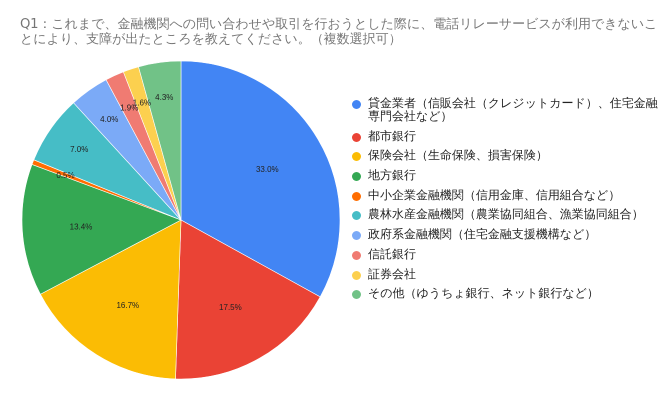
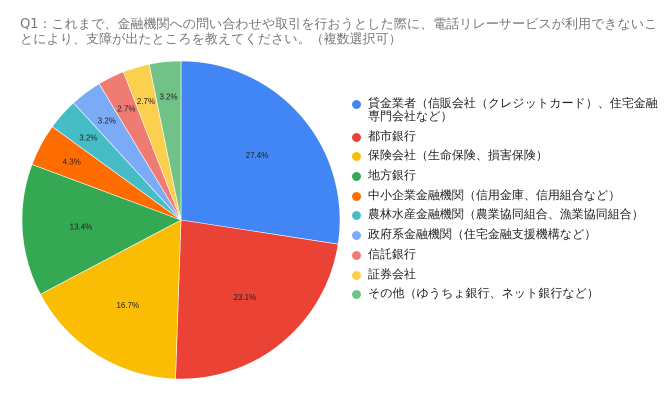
貸金業者（信販会社（クレジットカード）、住宅金融専門会社など）: 33.0% -> 27.4%
都市銀行: 17.5% -> 23.1%
中小企業金融機関（信用金庫、信用組合など）: 0.5% -> 4.3%
農林水産金融機関（農業協同組合、漁業協同組合）: 7.0% -> 3.2%
政府系金融機関（住宅金融支援機構など）: 4.0% -> 3.2%
信託銀行: 1.9% -> 2.7%
証券会社: 1.6% -> 2.7%
その他（ゆうちょ銀行、ネット銀行など）: 4.3% -> 3.2%
